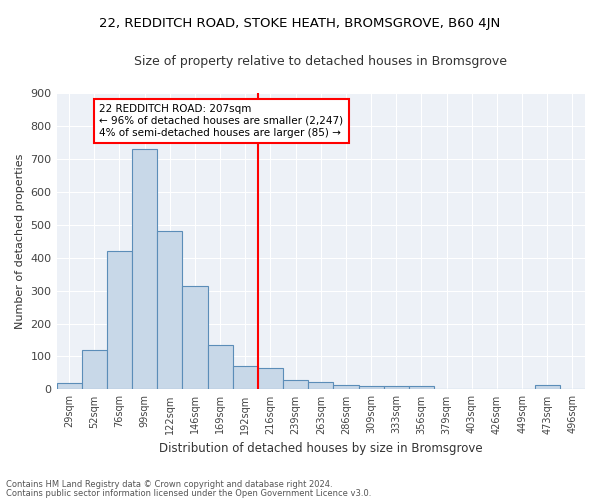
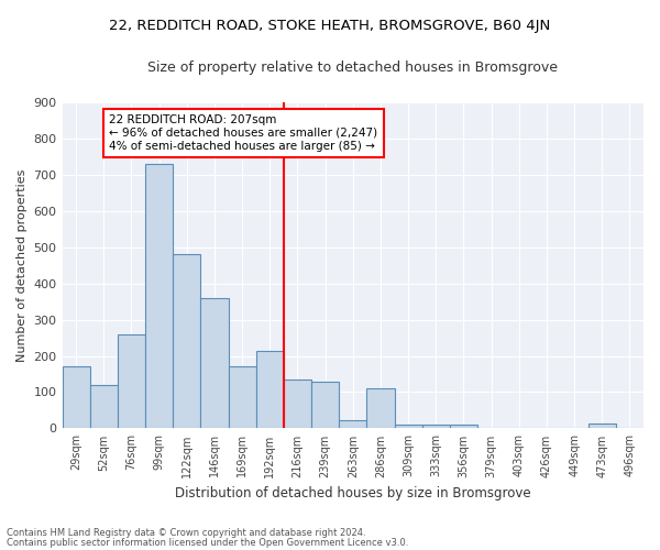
29sqm: 20 -> 170
76sqm: 420 -> 260
146sqm: 315 -> 360
169sqm: 135 -> 170
192sqm: 70 -> 215
216sqm: 65 -> 135
239sqm: 30 -> 130
286sqm: 12 -> 110
